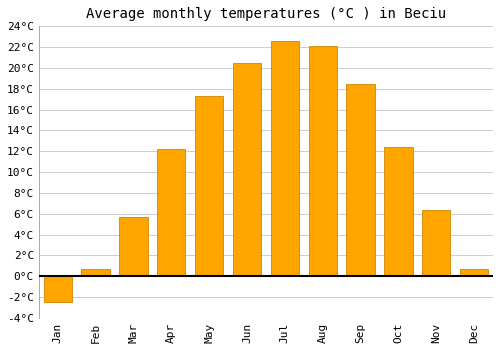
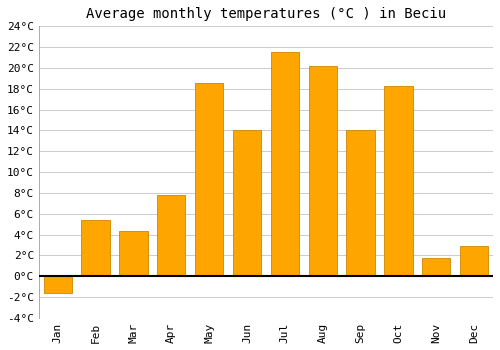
Jan: -2.5°C -> -1.6°C
Feb: 0.7°C -> 5.4°C
Mar: 5.7°C -> 4.3°C
Apr: 12.2°C -> 7.8°C
May: 17.3°C -> 18.6°C
Jun: 20.5°C -> 14.0°C
Jul: 22.6°C -> 21.5°C
Aug: 22.1°C -> 20.2°C
Sep: 18.5°C -> 14.0°C
Oct: 12.4°C -> 18.3°C
Nov: 6.4°C -> 1.8°C
Dec: 0.7°C -> 2.9°C
